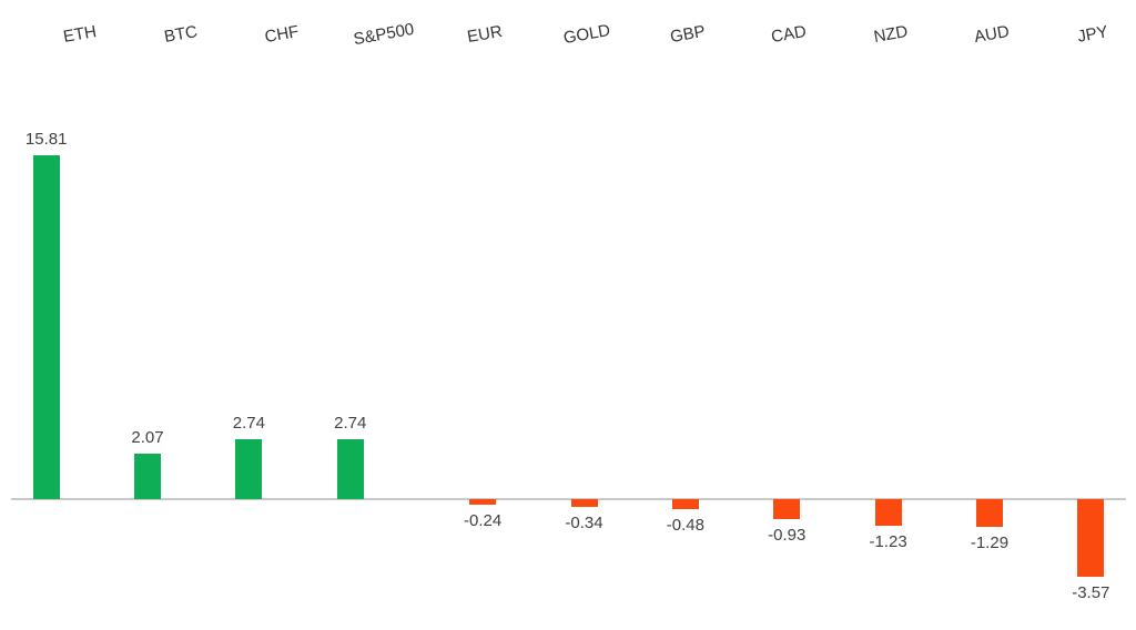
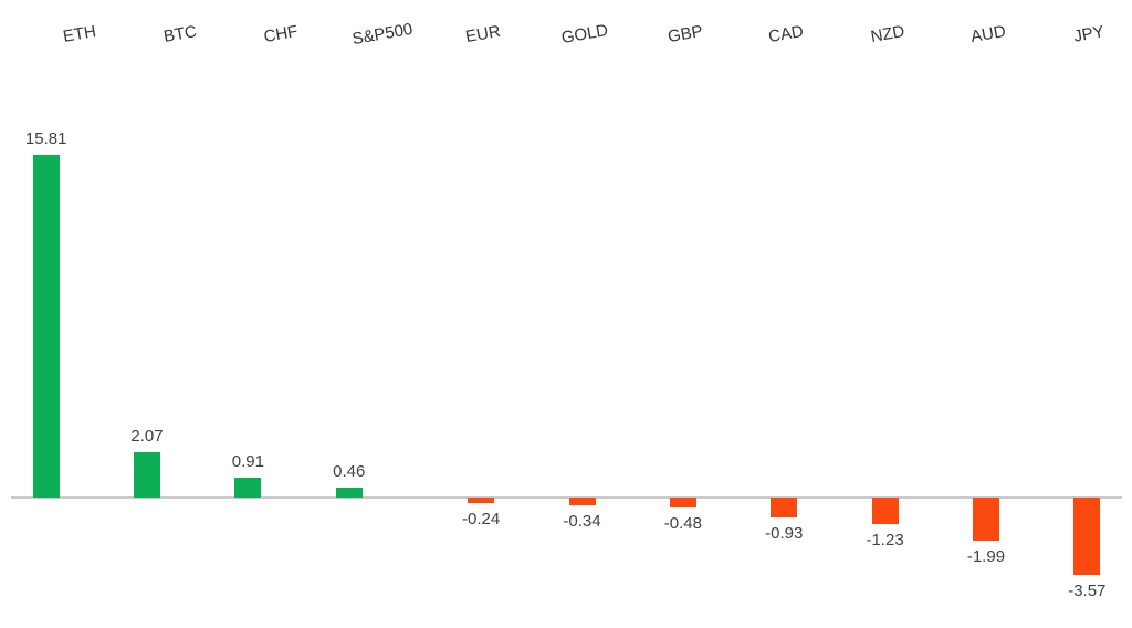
CHF: 2.74 -> 0.91
S&P500: 2.74 -> 0.46
AUD: -1.29 -> -1.99
